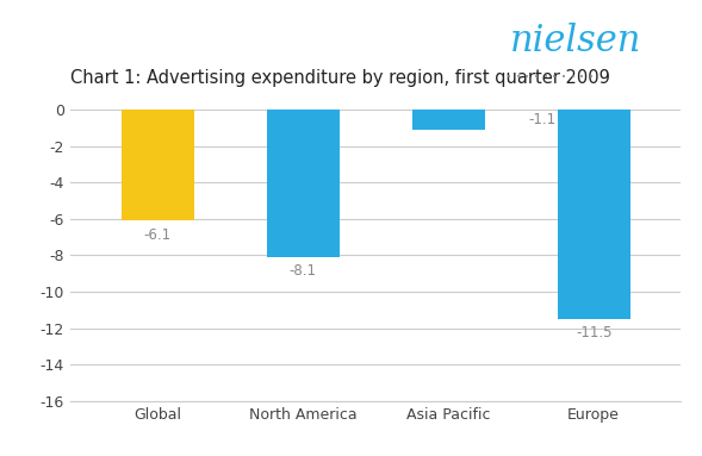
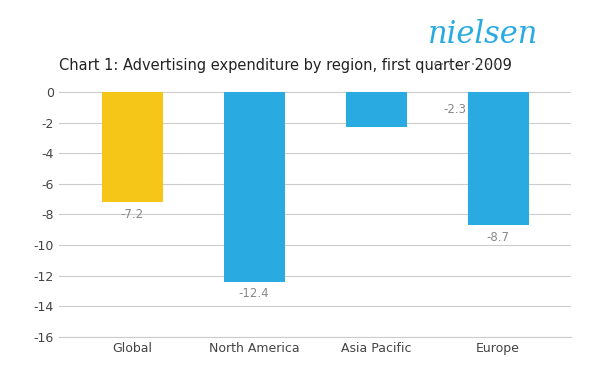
Global: -6.1 -> -7.2
North America: -8.1 -> -12.4
Asia Pacific: -1.1 -> -2.3
Europe: -11.5 -> -8.7
